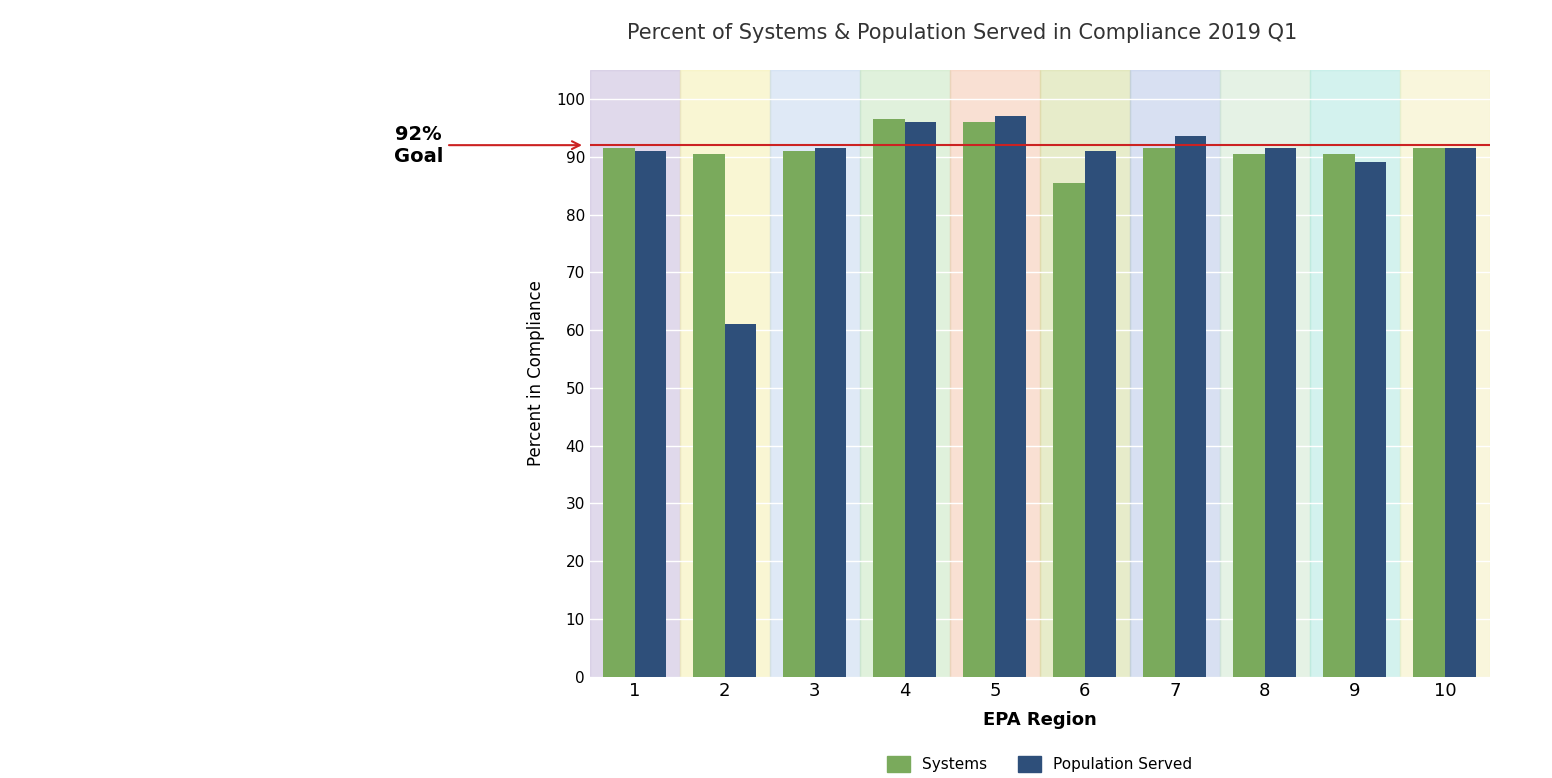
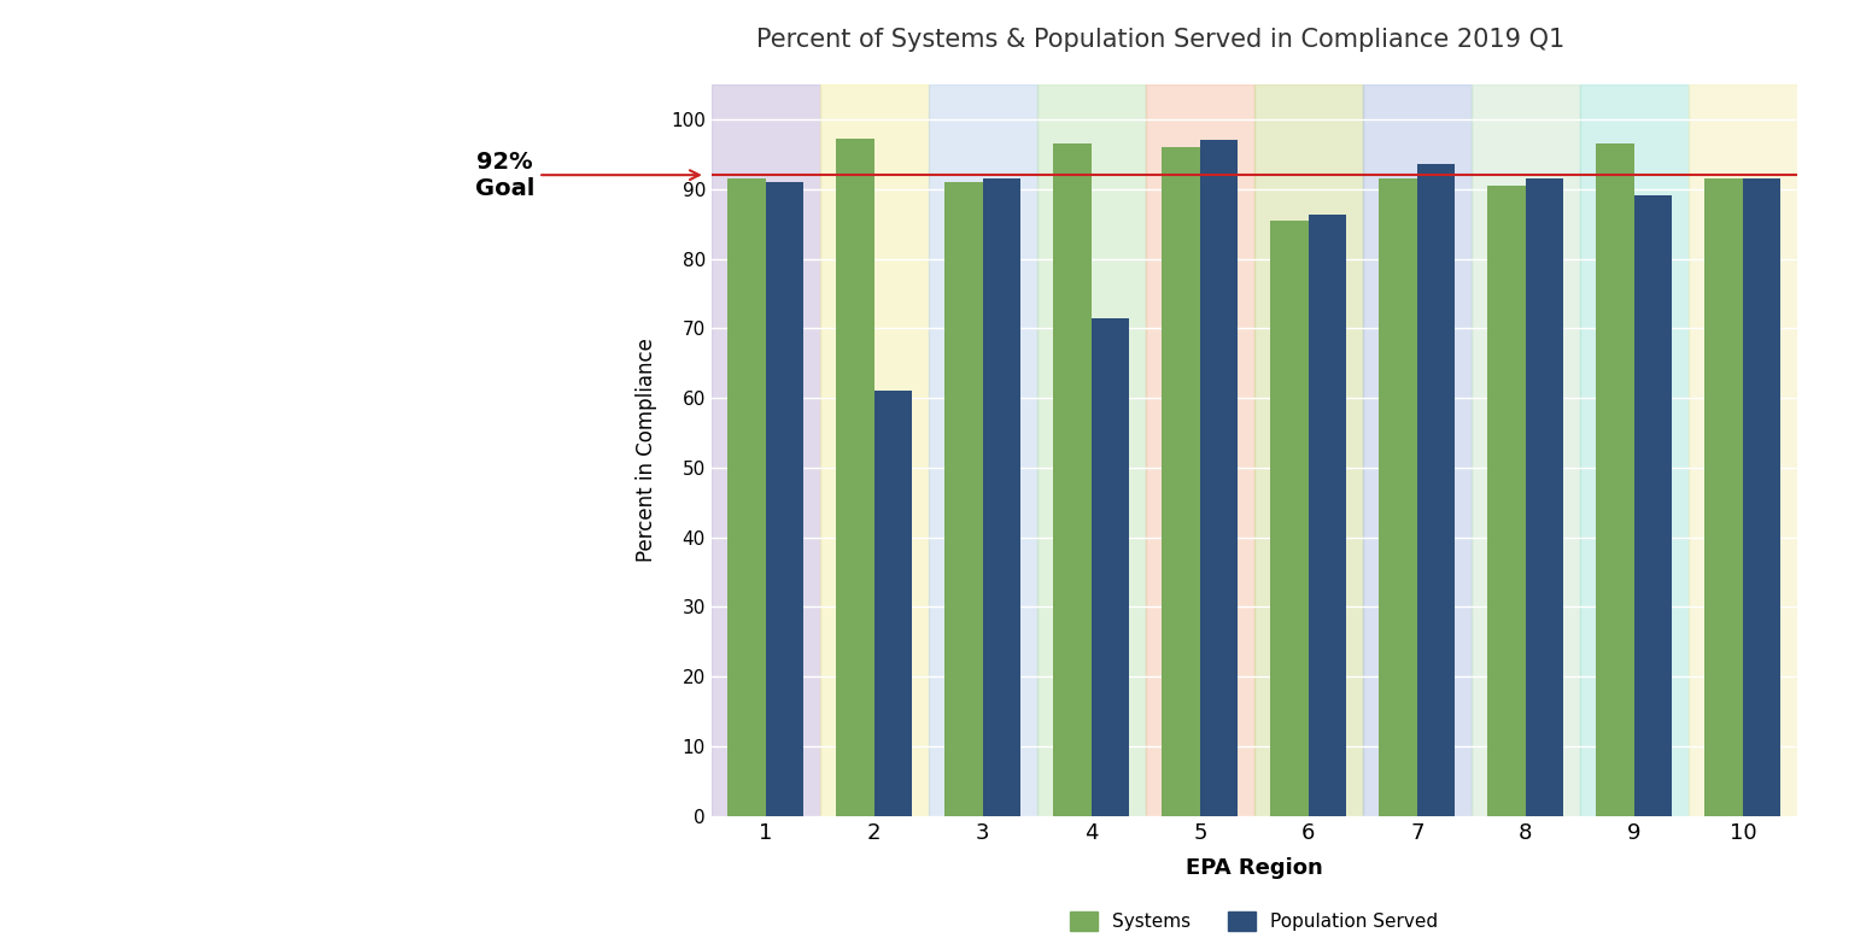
Systems/2: 90.5 -> 97.2
Population Served/4: 96.0 -> 71.4
Population Served/6: 91.0 -> 86.4
Systems/9: 90.5 -> 96.6
